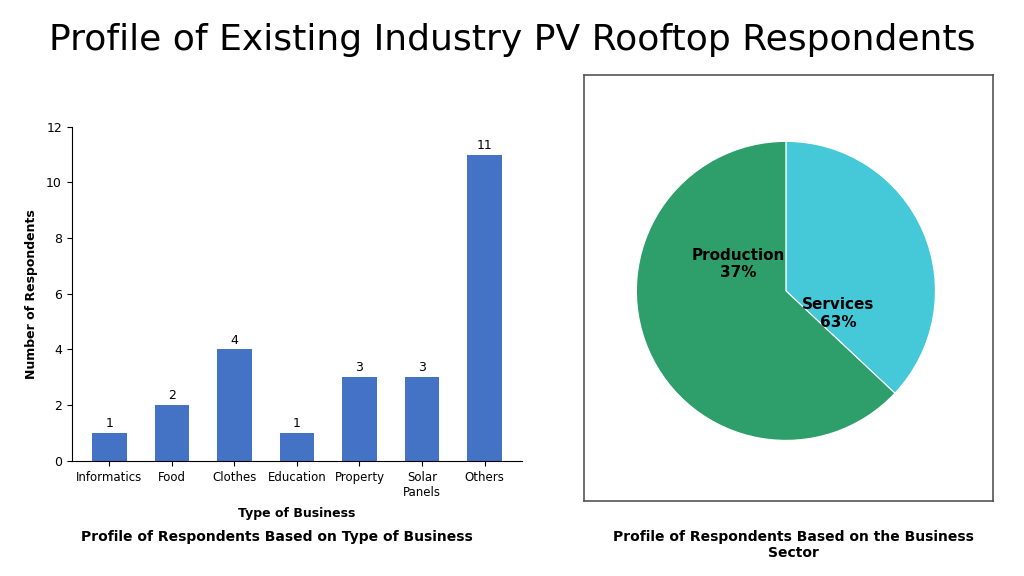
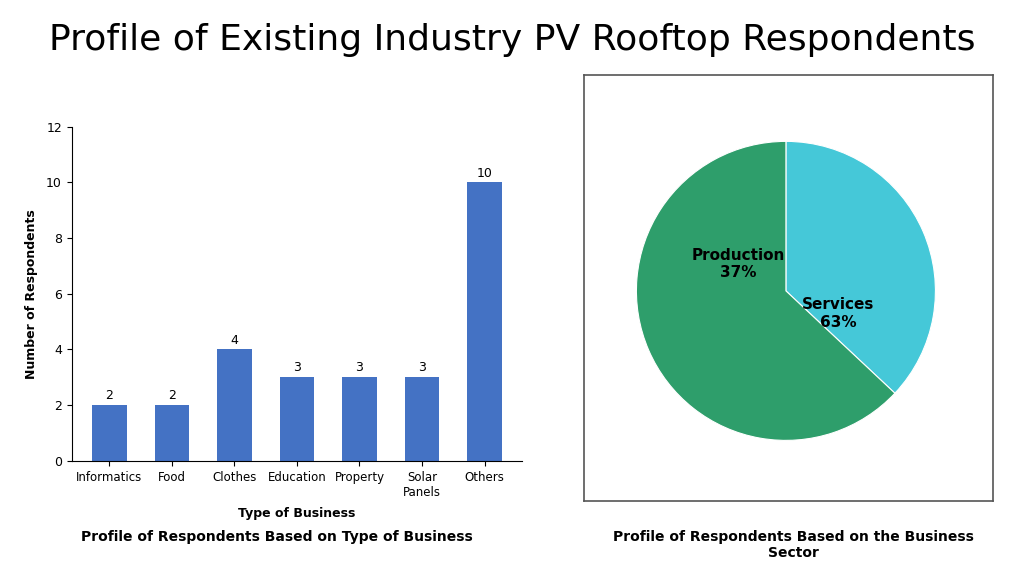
Informatics: 1 -> 2
Education: 1 -> 3
Others: 11 -> 10
